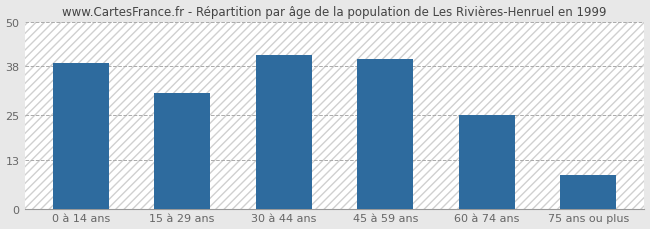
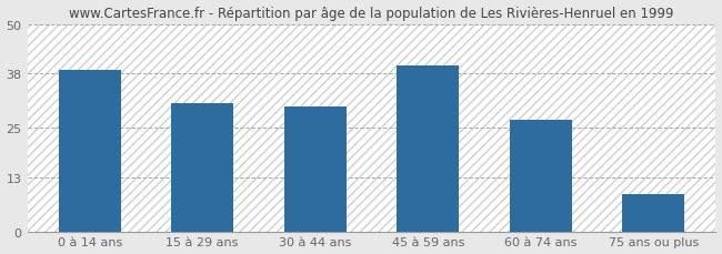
30 à 44 ans: 41 -> 30
60 à 74 ans: 25 -> 27
